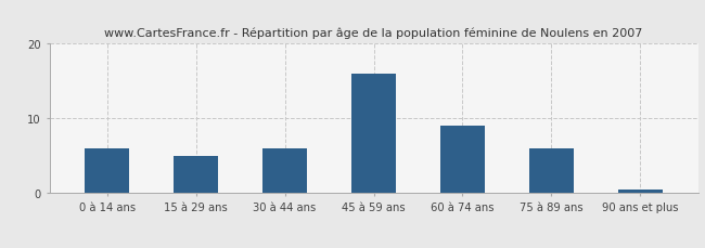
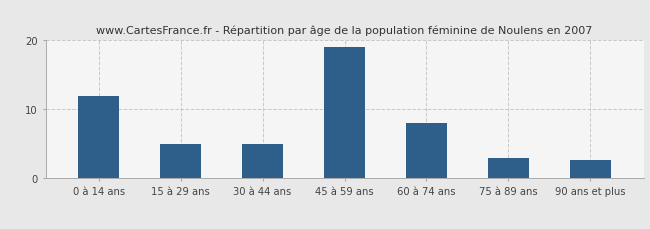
0 à 14 ans: 6.0 -> 12.0
30 à 44 ans: 6.0 -> 5.0
45 à 59 ans: 16.0 -> 19.0
60 à 74 ans: 9.0 -> 8.0
75 à 89 ans: 6.0 -> 3.0
90 ans et plus: 0.5 -> 2.6
